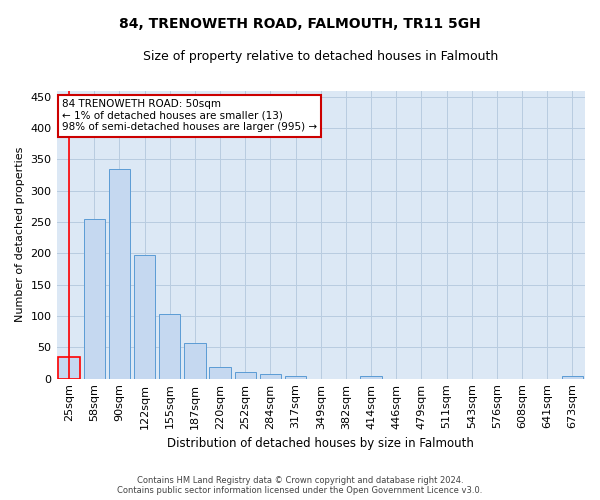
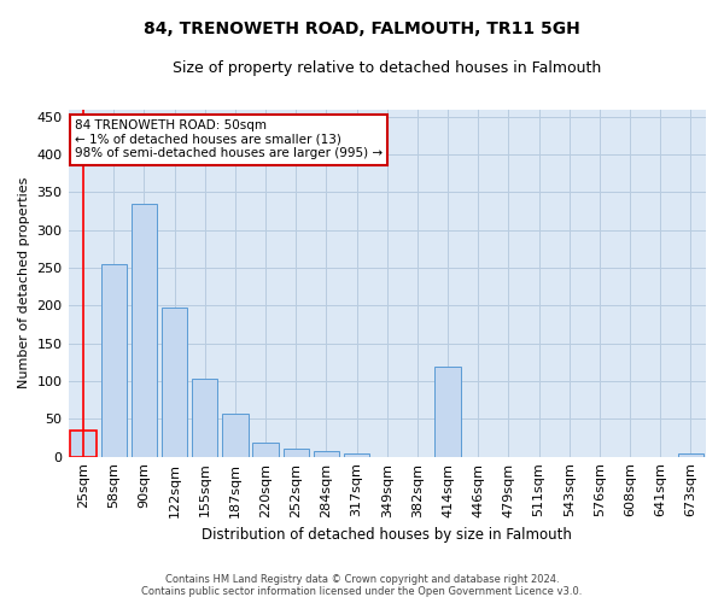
414sqm: 4 -> 120
